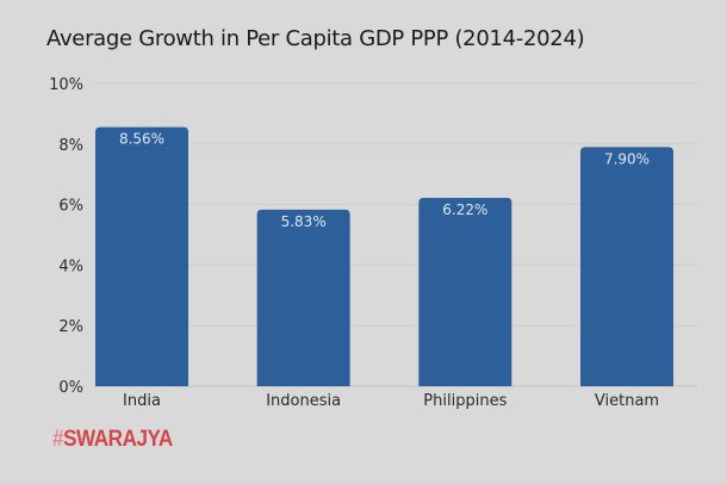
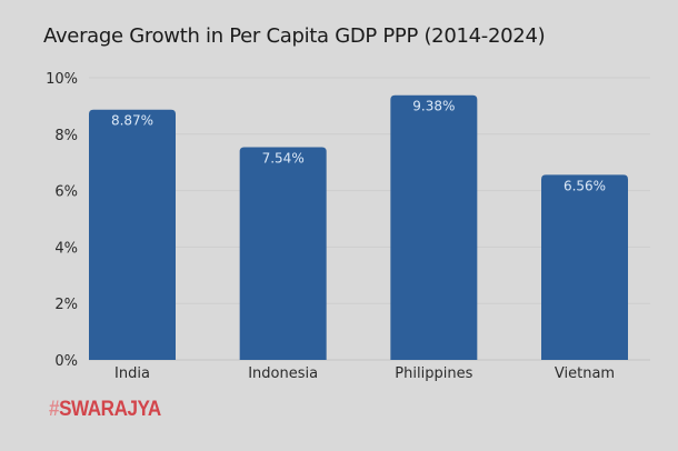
India: 8.56% -> 8.87%
Indonesia: 5.83% -> 7.54%
Philippines: 6.22% -> 9.38%
Vietnam: 7.90% -> 6.56%
